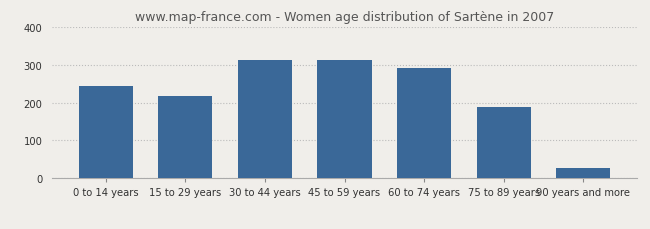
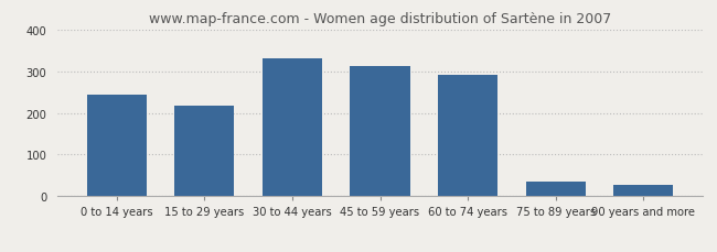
30 to 44 years: 311 -> 330
75 to 89 years: 188 -> 35
